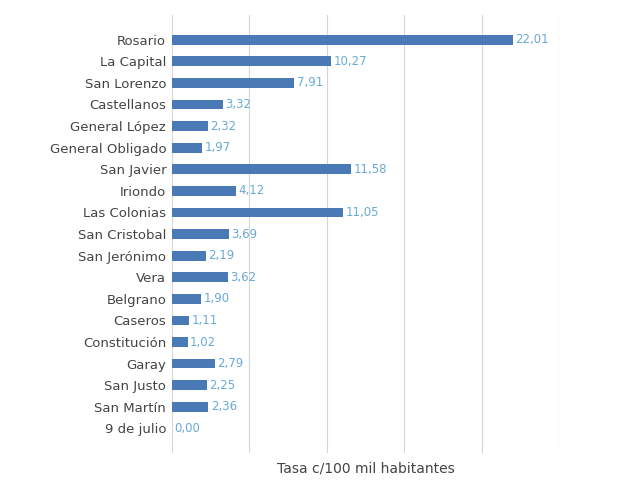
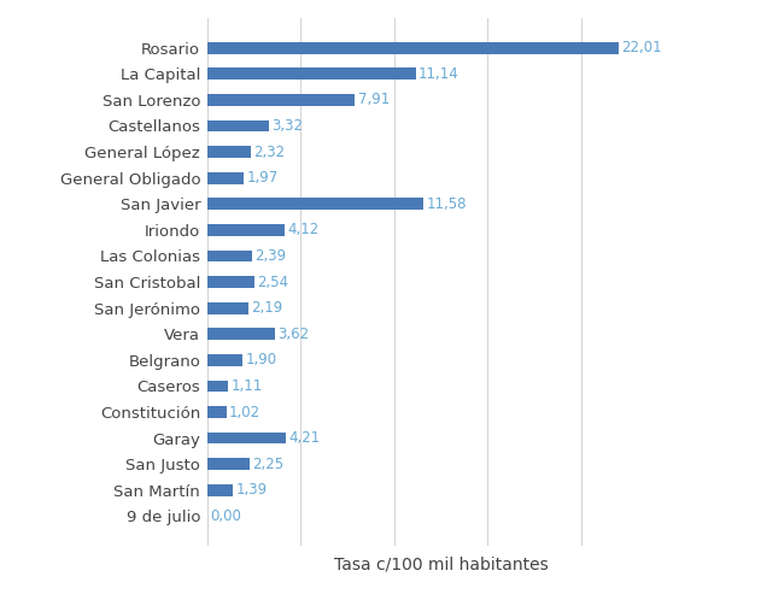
La Capital: 10,27 -> 11,14
Las Colonias: 11,05 -> 2,39
San Cristobal: 3,69 -> 2,54
Garay: 2,79 -> 4,21
San Martín: 2,36 -> 1,39
